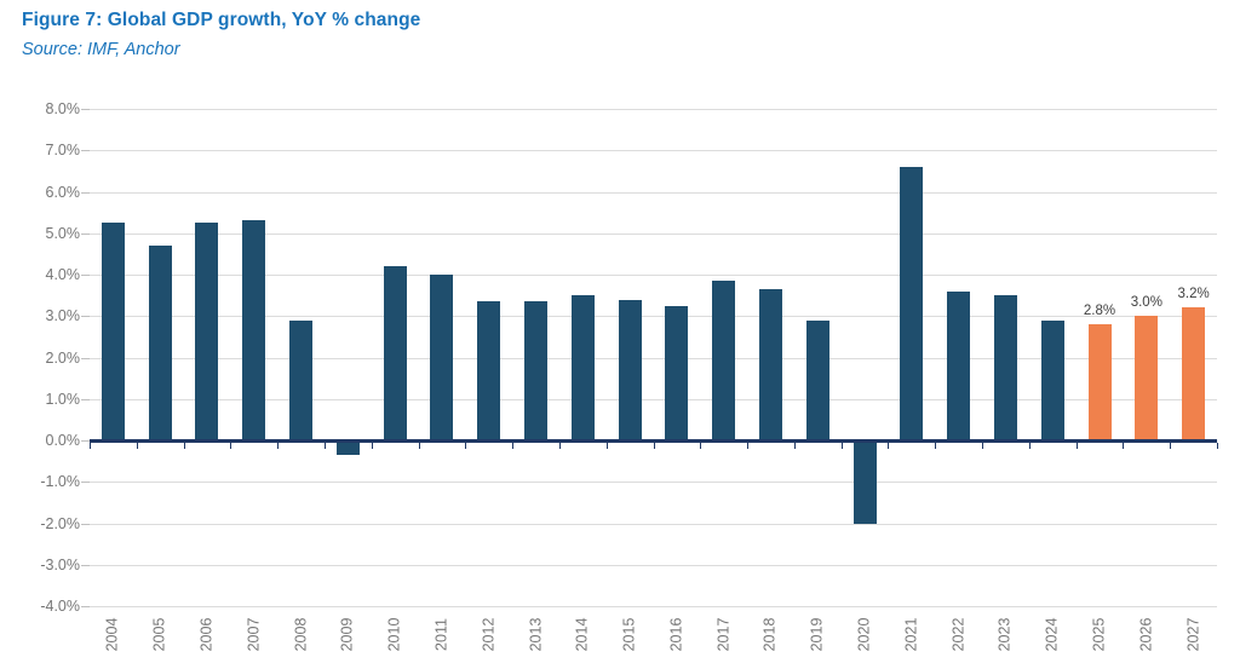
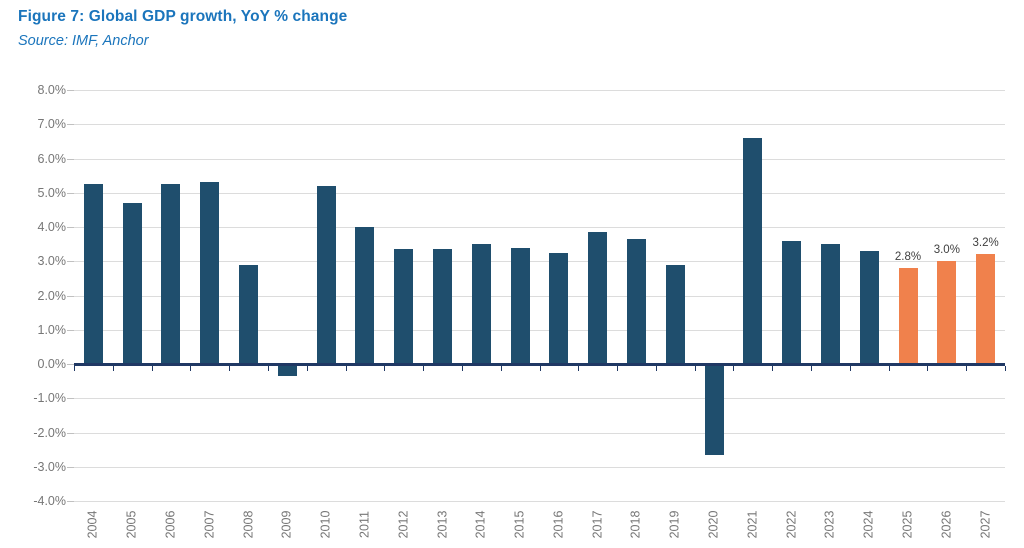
2010: 4.2% -> 5.2%
2020: -2.0% -> -2.6%
2024: 2.9% -> 3.3%
